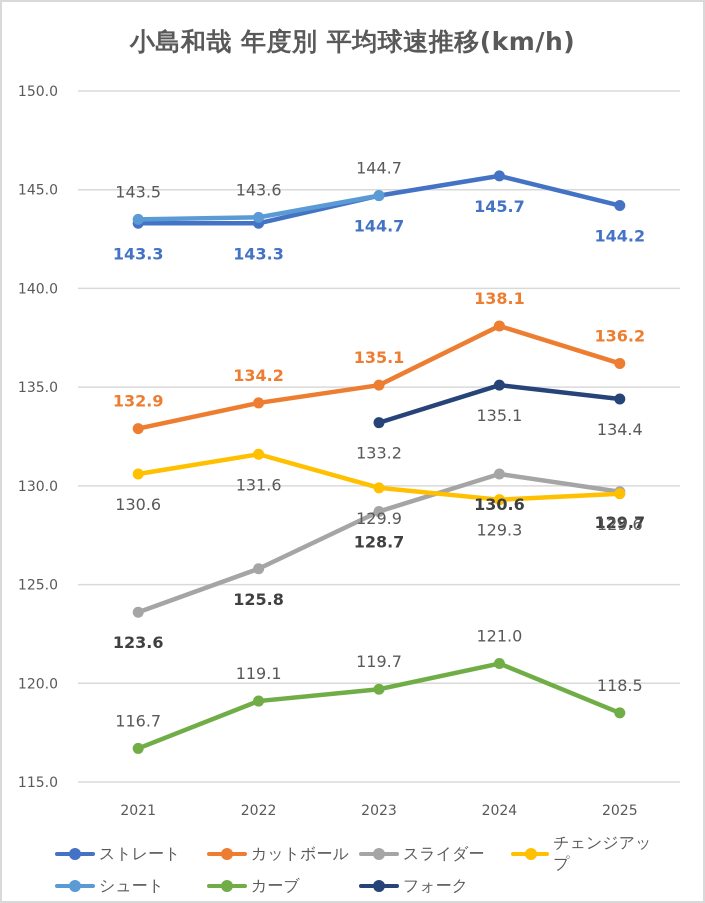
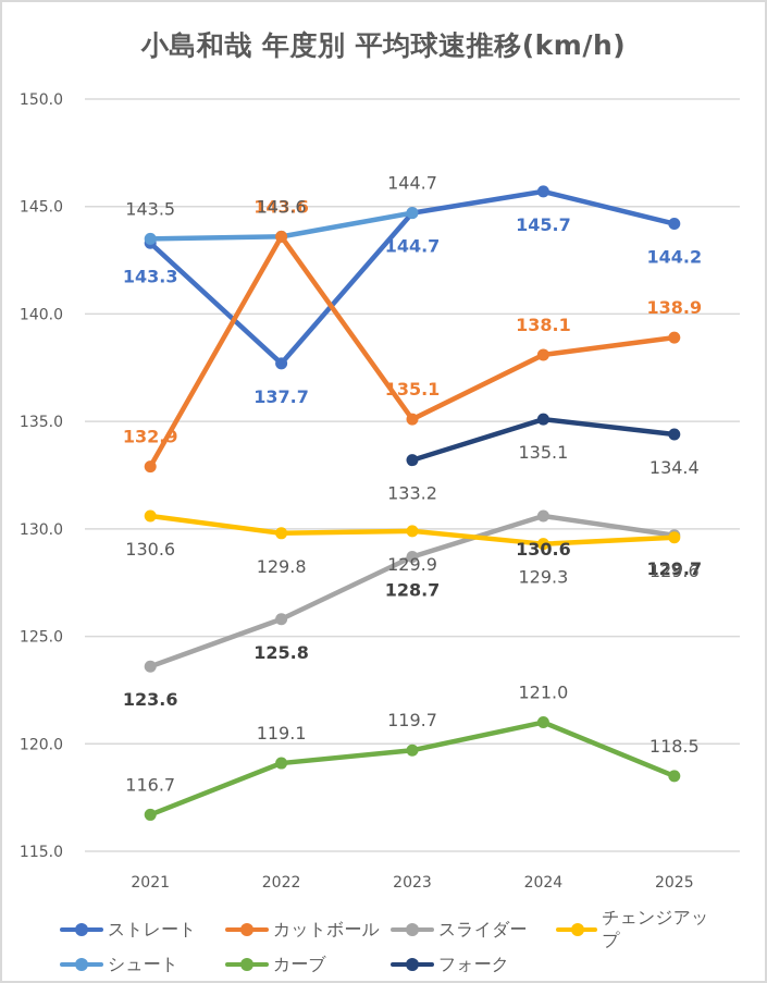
ストレート/2022: 143.3 -> 137.7
カットボール/2022: 134.2 -> 143.6
チェンジアップ/2022: 131.6 -> 129.8
カットボール/2025: 136.2 -> 138.9
